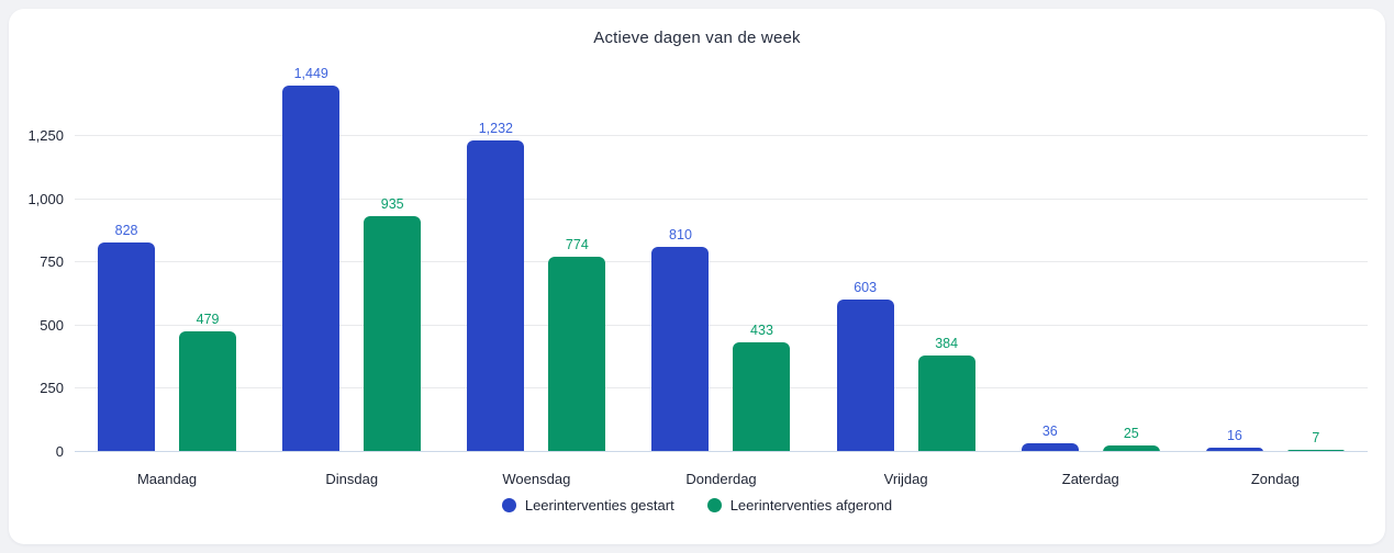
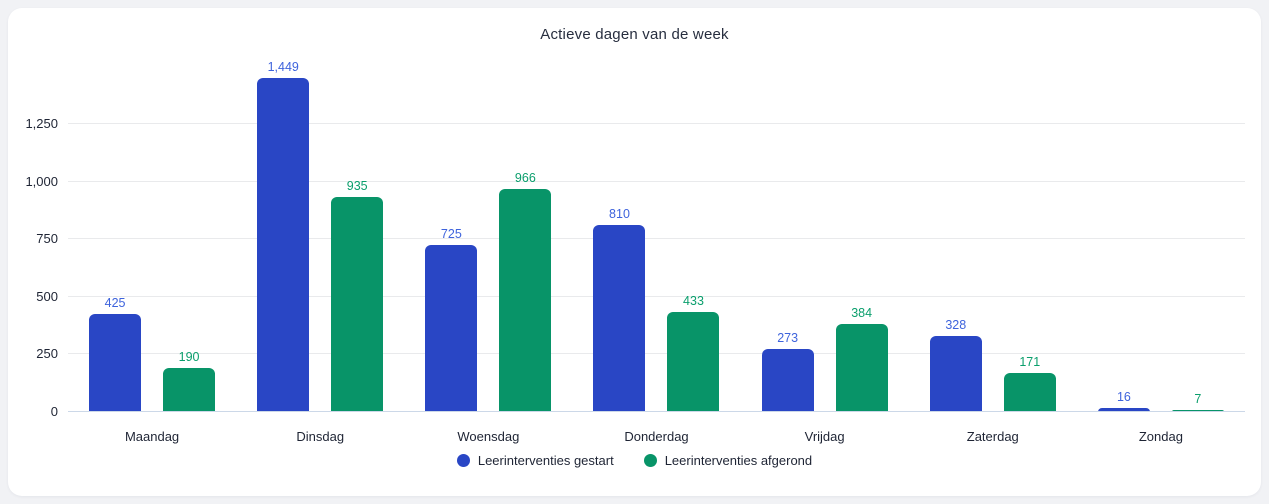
Leerinterventies gestart/Maandag: 828 -> 425
Leerinterventies afgerond/Maandag: 479 -> 190
Leerinterventies gestart/Woensdag: 1,232 -> 725
Leerinterventies afgerond/Woensdag: 774 -> 966
Leerinterventies gestart/Vrijdag: 603 -> 273
Leerinterventies gestart/Zaterdag: 36 -> 328
Leerinterventies afgerond/Zaterdag: 25 -> 171
